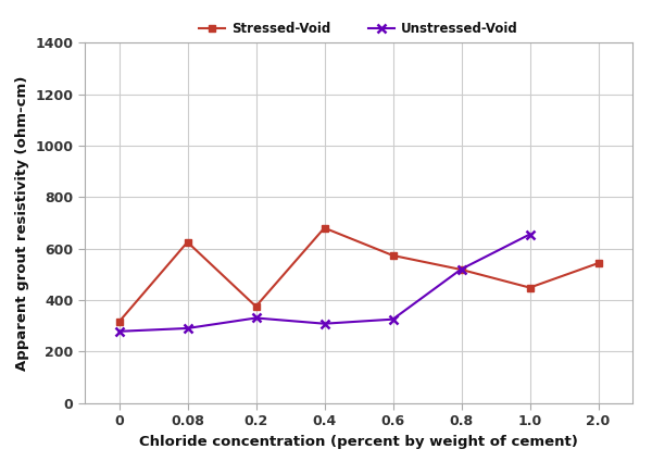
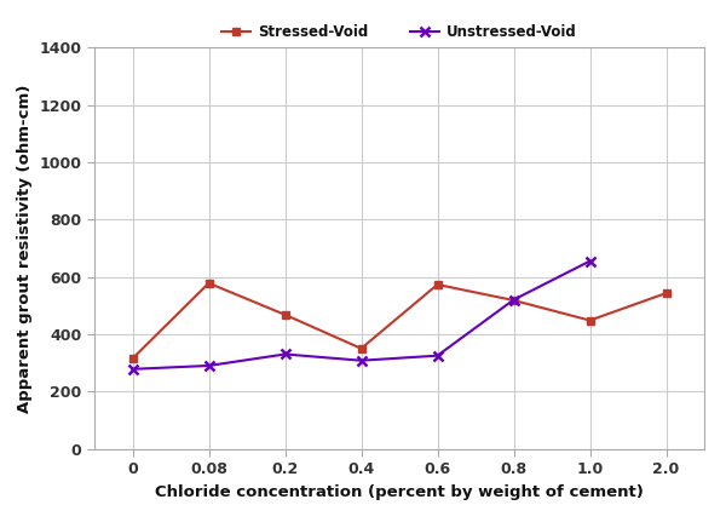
Stressed-Void/0.08: 625 -> 578
Stressed-Void/0.2: 375 -> 468
Stressed-Void/0.4: 680 -> 350
